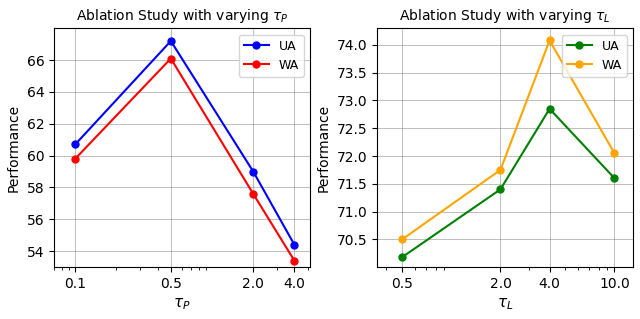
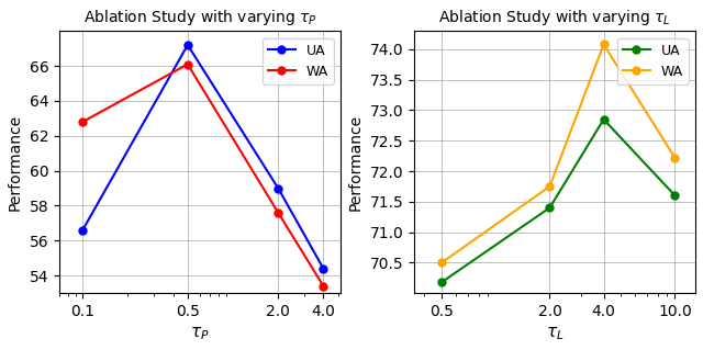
UA/0.1: 60.7 -> 56.6
WA/0.1: 59.8 -> 62.8
WA/10.0: 72.05 -> 72.22
